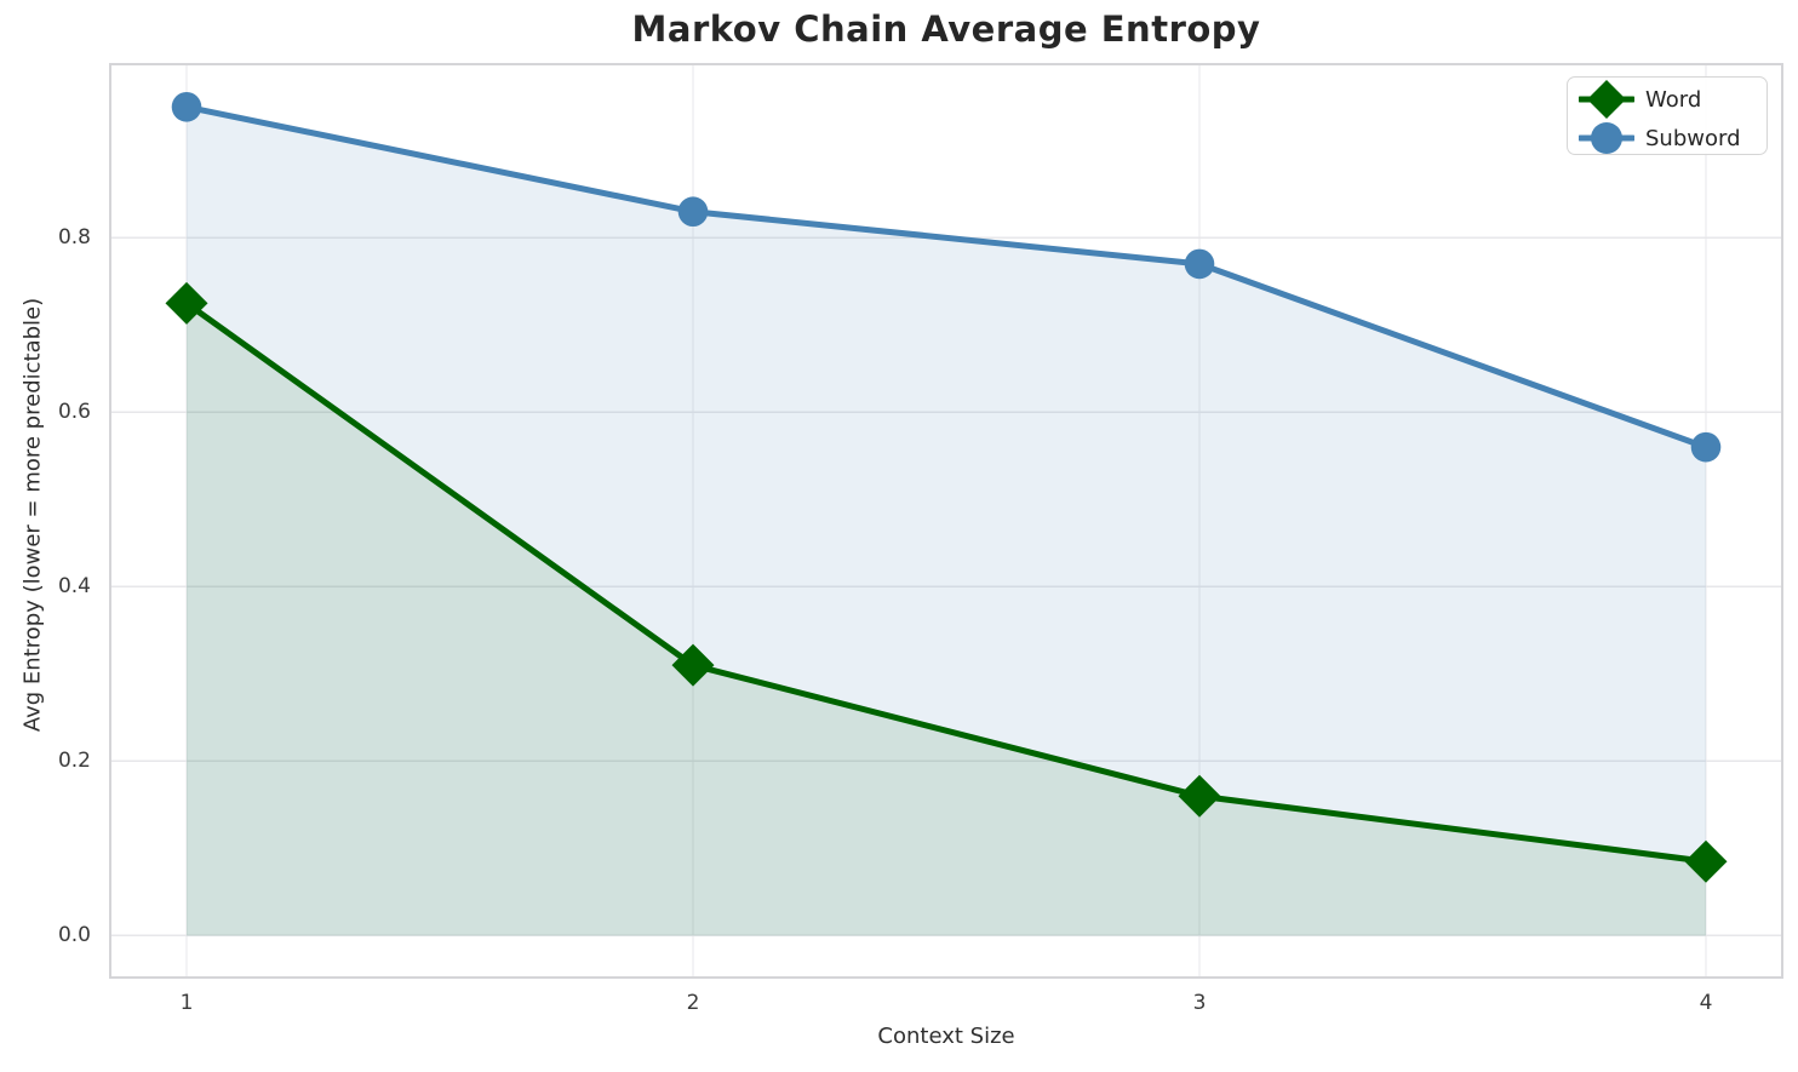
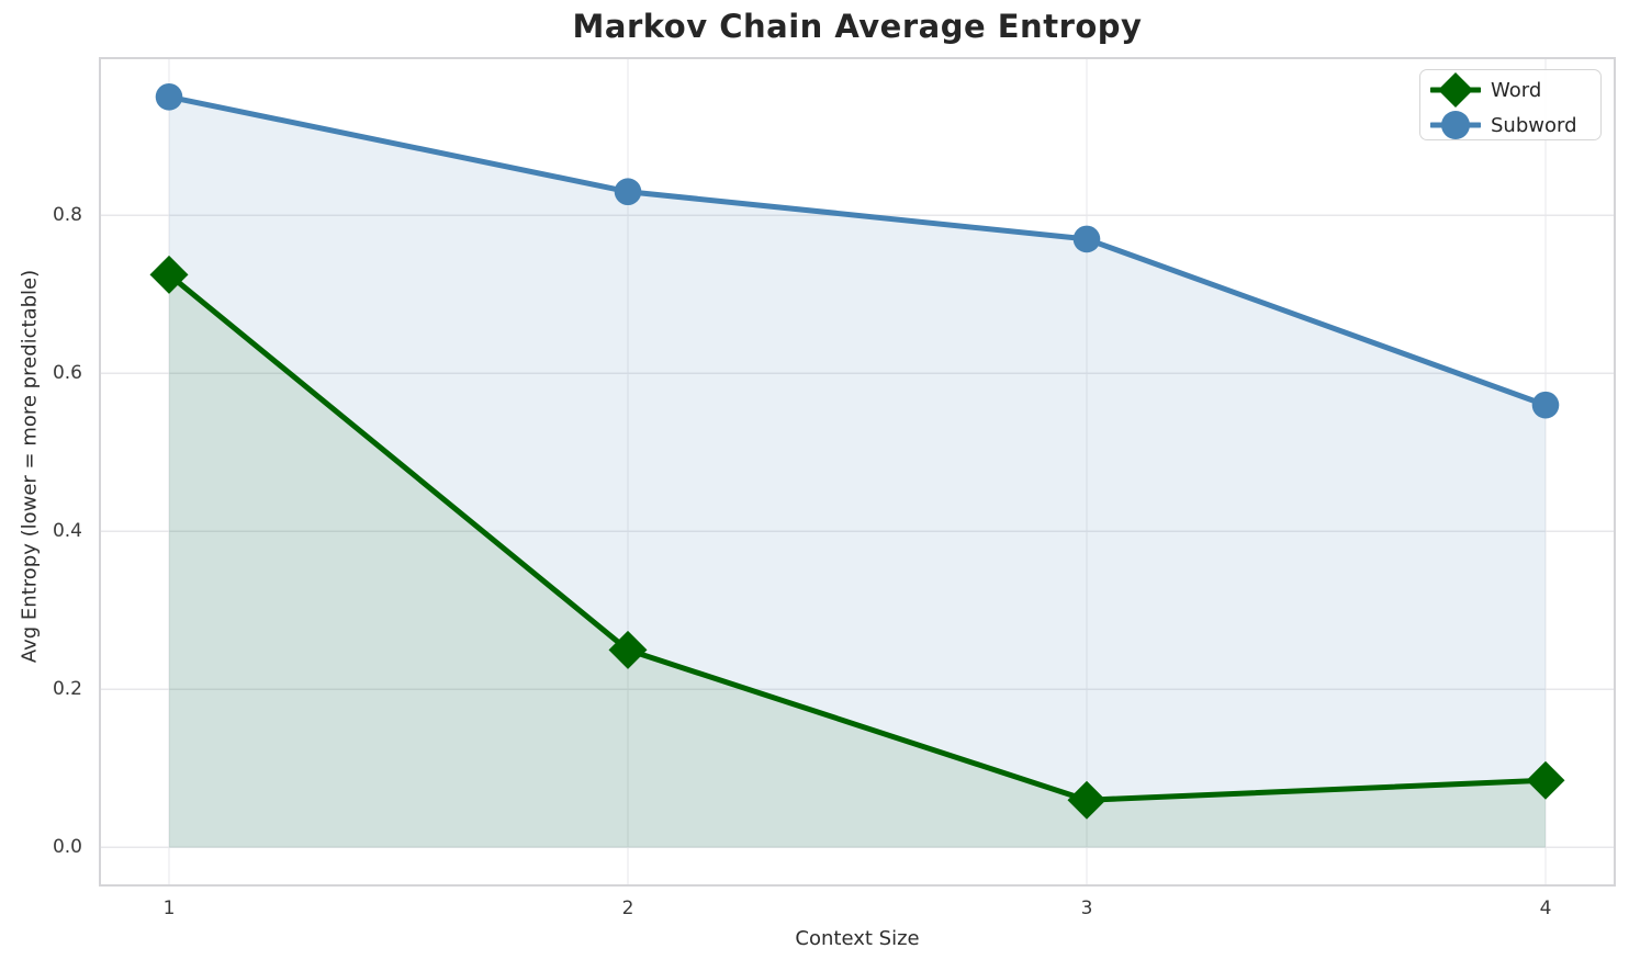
Word/2: 0.31 -> 0.25
Word/3: 0.16 -> 0.06
